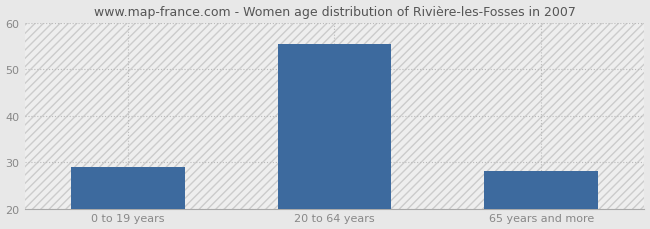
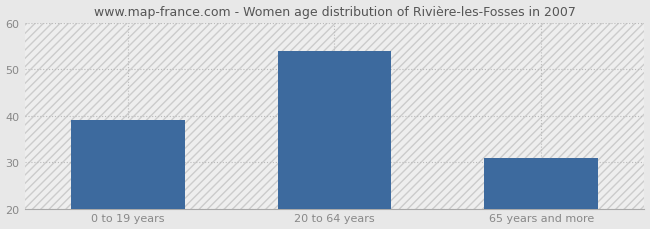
0 to 19 years: 29.0 -> 39.0
20 to 64 years: 55.5 -> 54.0
65 years and more: 28.0 -> 31.0
